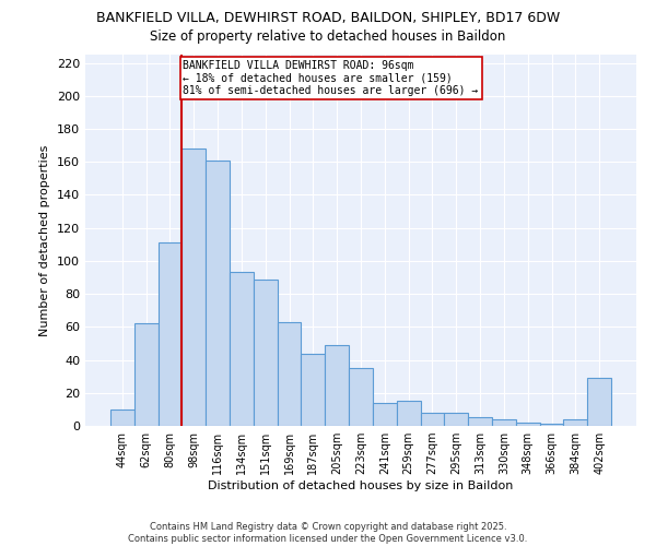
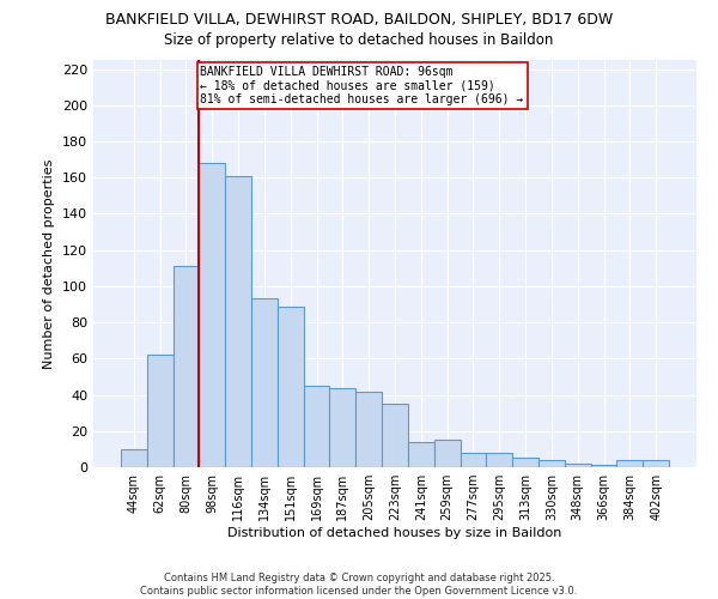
169sqm: 63 -> 45
205sqm: 49 -> 42
402sqm: 29 -> 4
